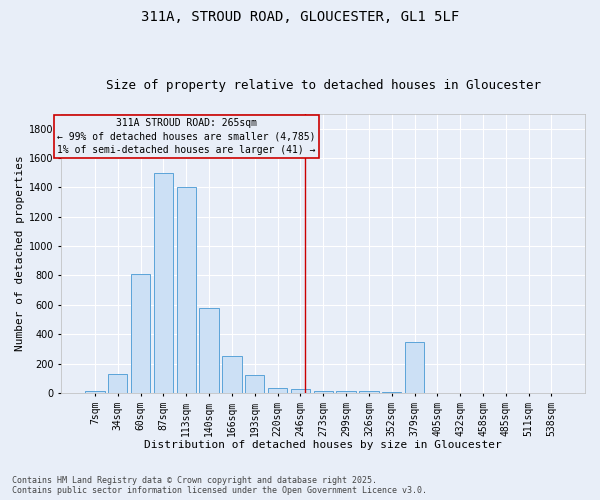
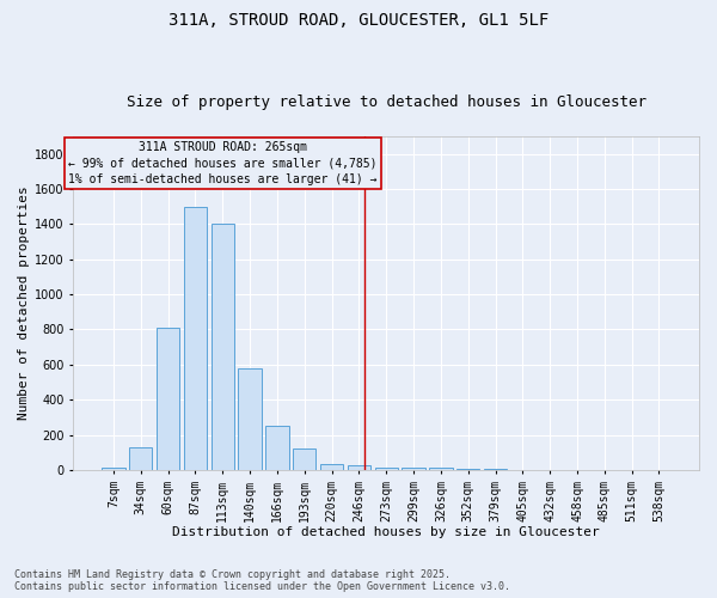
379sqm: 350 -> 0
